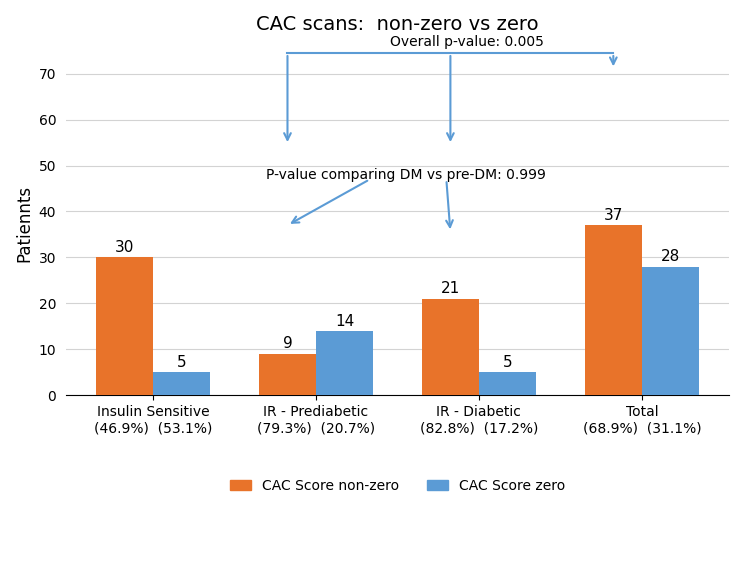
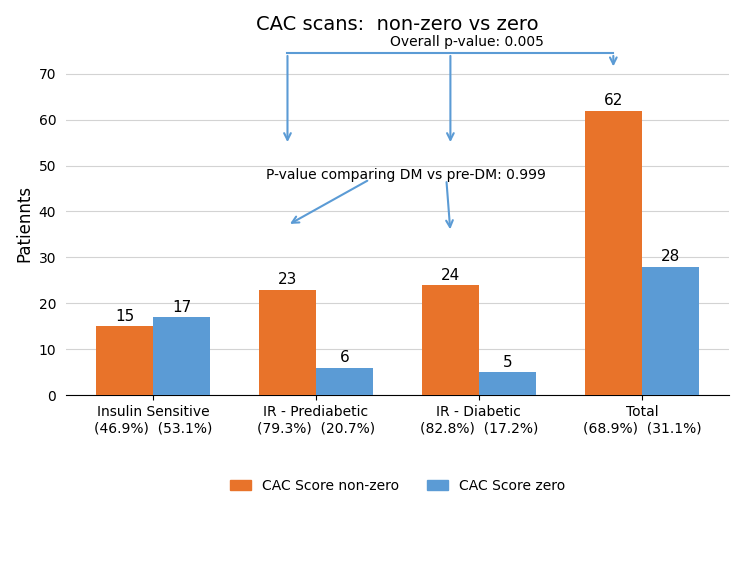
CAC Score non-zero/Insulin Sensitive (46.9%) (53.1%): 30 -> 15
CAC Score zero/Insulin Sensitive (46.9%) (53.1%): 5 -> 17
CAC Score non-zero/IR - Prediabetic (79.3%) (20.7%): 9 -> 23
CAC Score zero/IR - Prediabetic (79.3%) (20.7%): 14 -> 6
CAC Score non-zero/IR - Diabetic (82.8%) (17.2%): 21 -> 24
CAC Score non-zero/Total (68.9%) (31.1%): 37 -> 62
